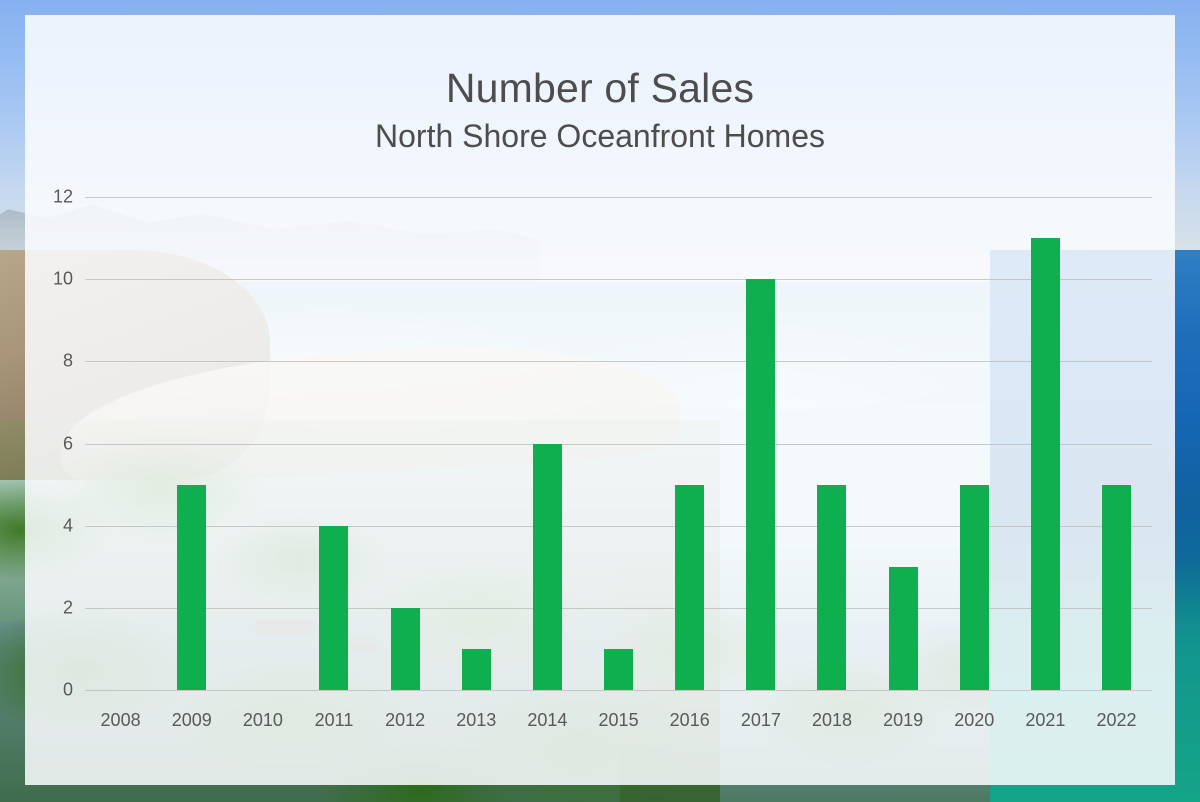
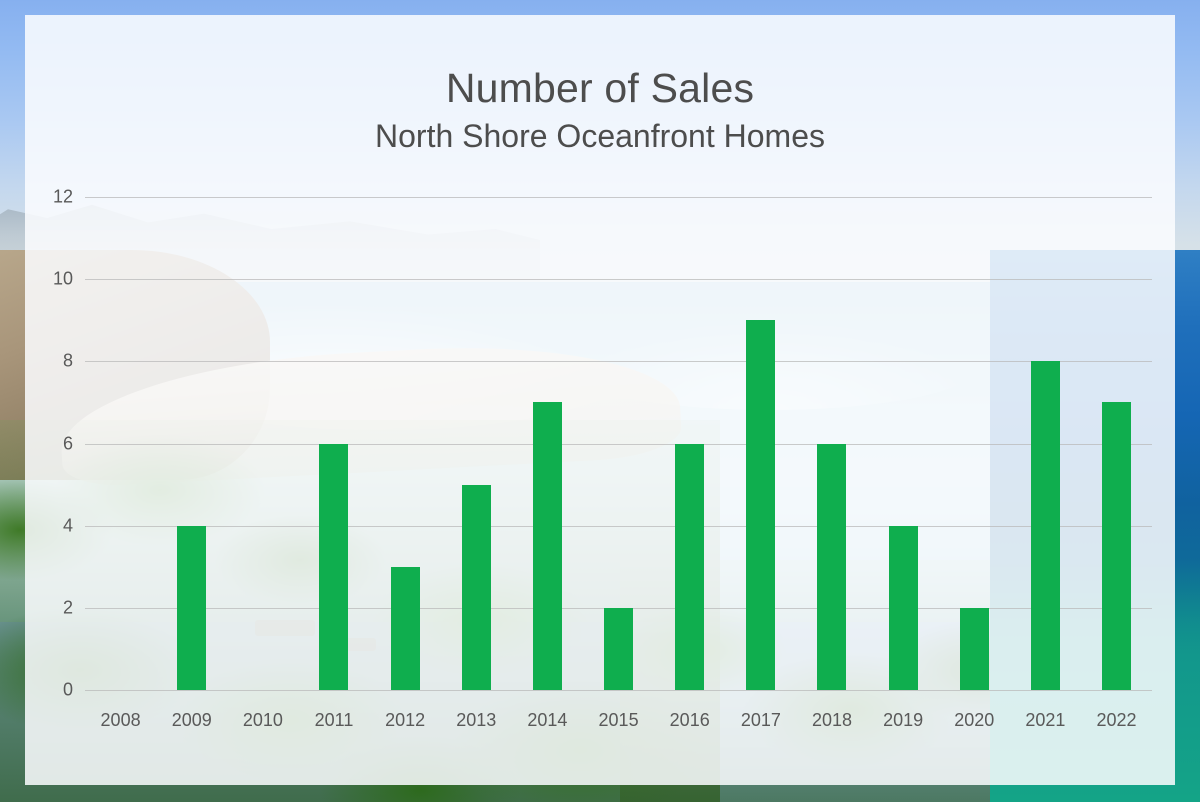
2009: 5 -> 4
2011: 4 -> 6
2012: 2 -> 3
2013: 1 -> 5
2014: 6 -> 7
2015: 1 -> 2
2016: 5 -> 6
2017: 10 -> 9
2018: 5 -> 6
2019: 3 -> 4
2020: 5 -> 2
2021: 11 -> 8
2022: 5 -> 7
